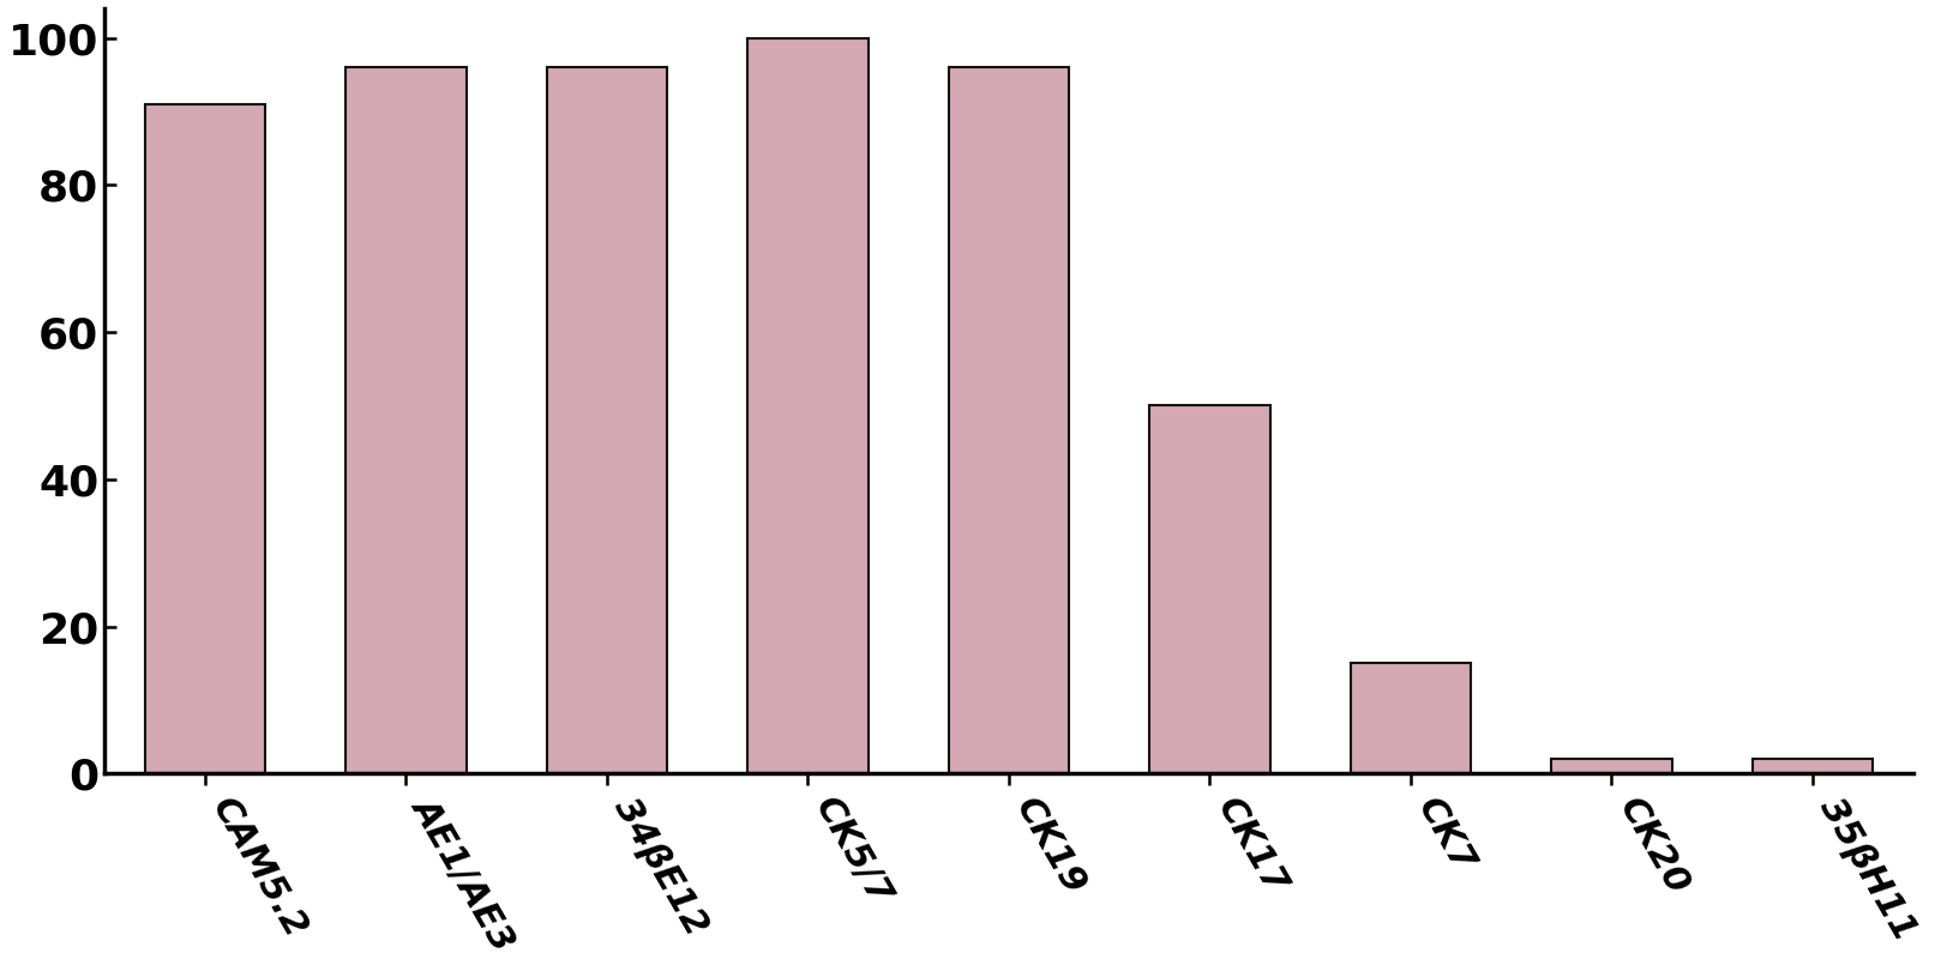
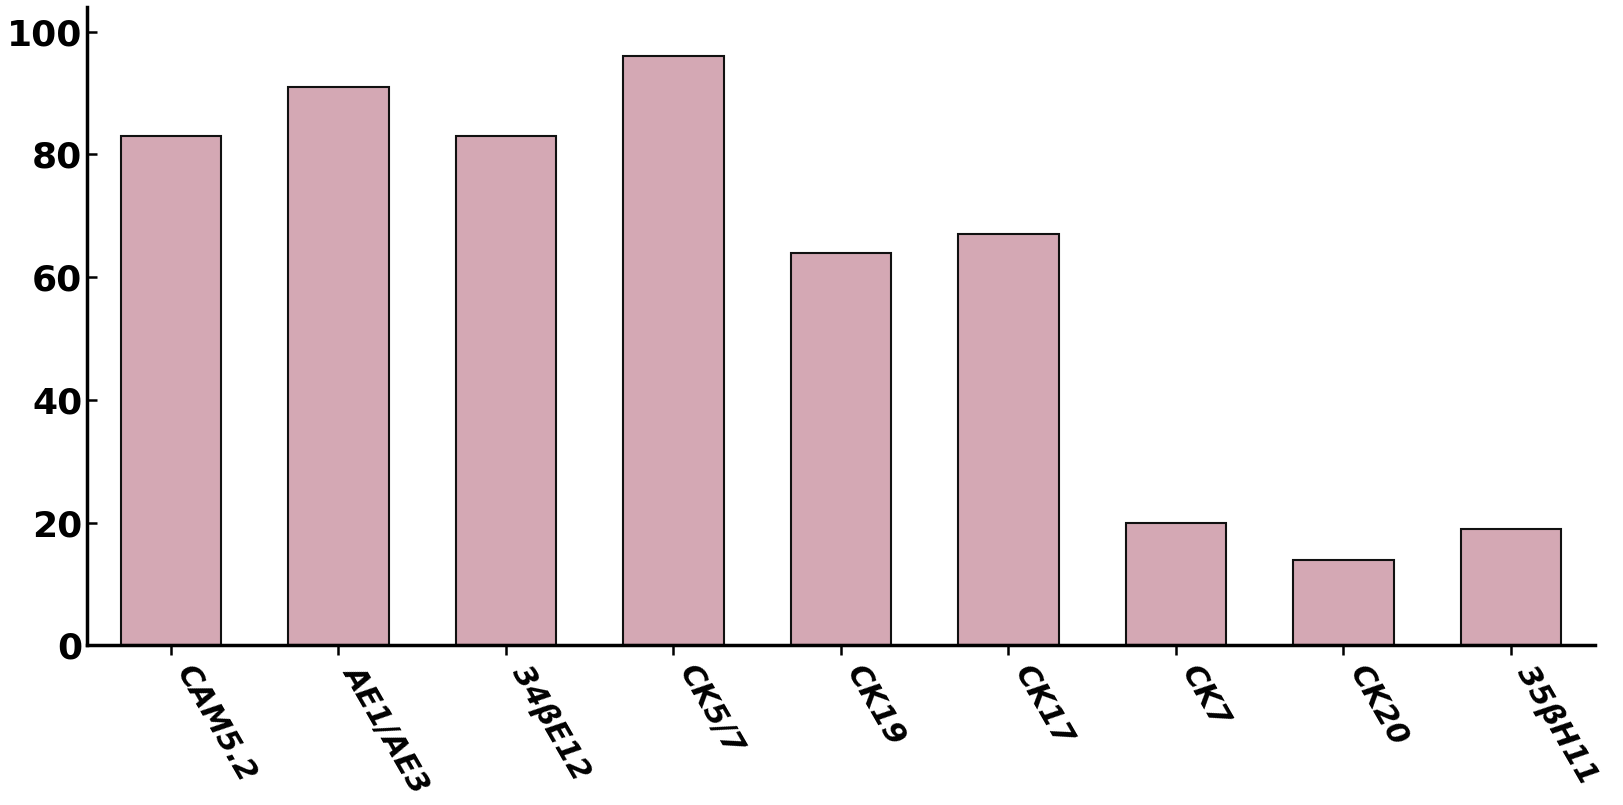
CAM5.2: 91 -> 83
AE1/AE3: 96 -> 91
34βE12: 96 -> 83
CK5/7: 100 -> 96
CK19: 96 -> 64
CK17: 50 -> 67
CK7: 15 -> 20
CK20: 2 -> 14
35βH11: 2 -> 19
